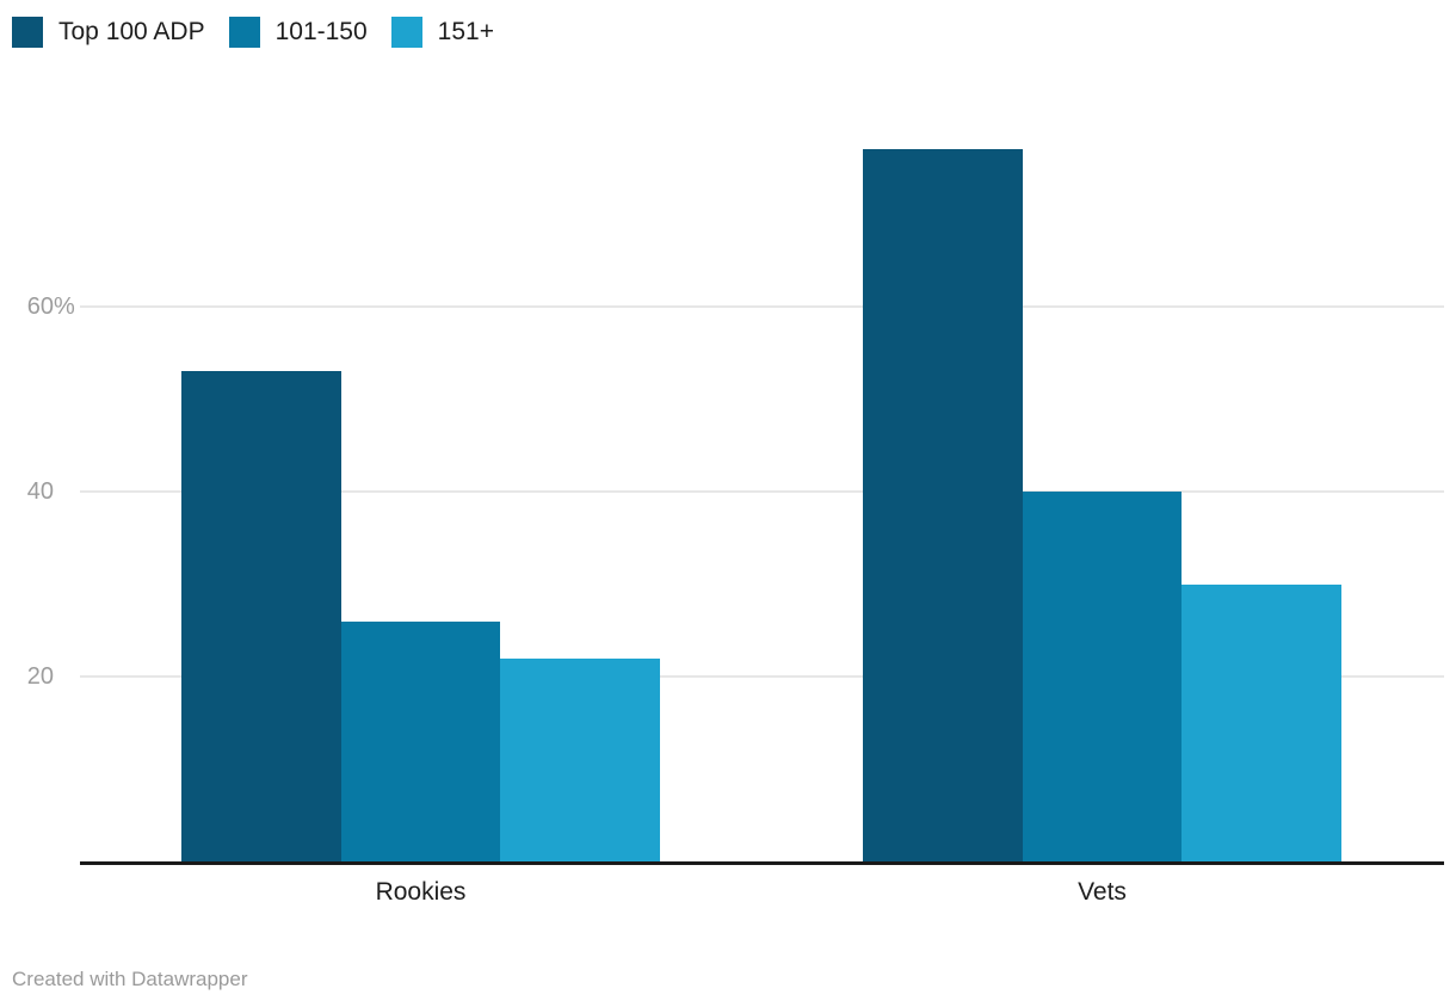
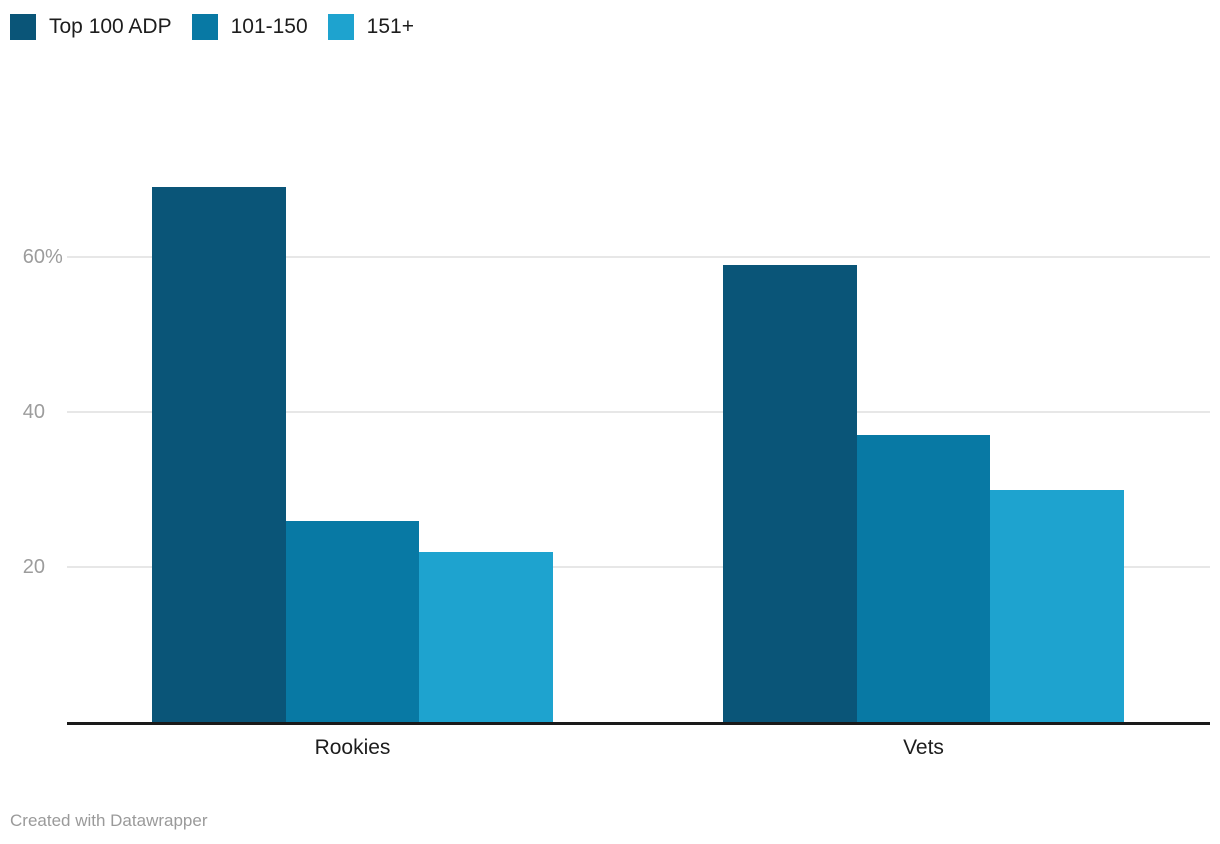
Top 100 ADP/Rookies: 53 -> 69
Top 100 ADP/Vets: 77 -> 59
101-150/Vets: 40 -> 37
